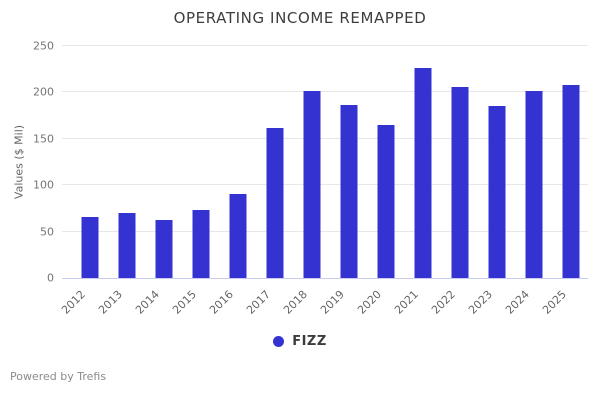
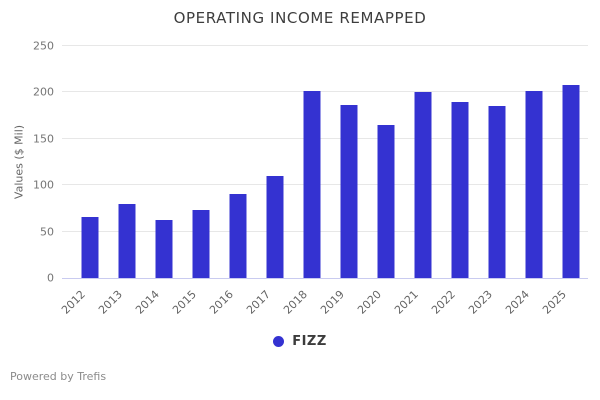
2013: 70 -> 80
2017: 160 -> 110
2021: 230 -> 200
2022: 210 -> 190
